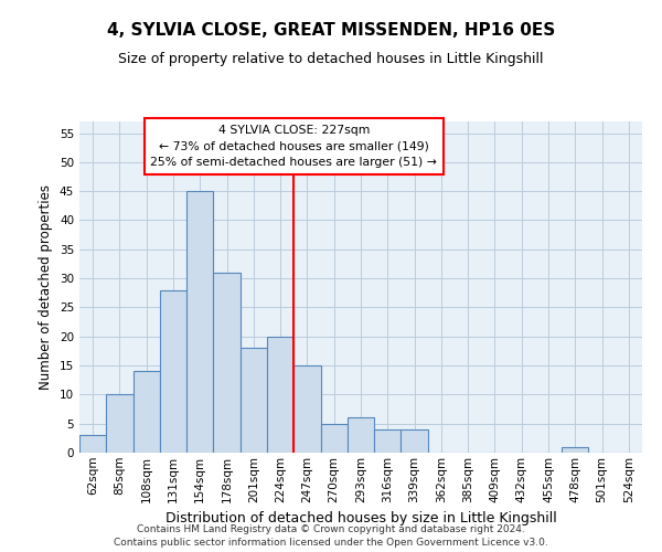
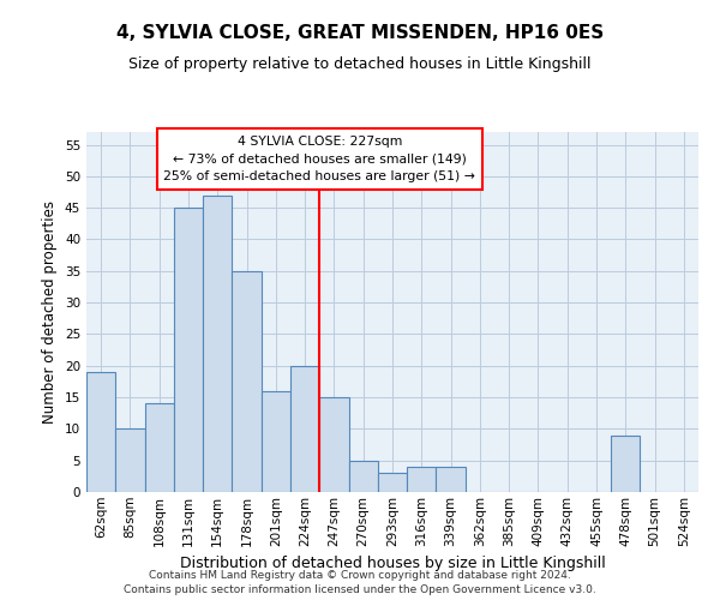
62sqm: 3 -> 19
131sqm: 28 -> 45
154sqm: 45 -> 47
178sqm: 31 -> 35
201sqm: 18 -> 16
293sqm: 6 -> 3
478sqm: 1 -> 9
